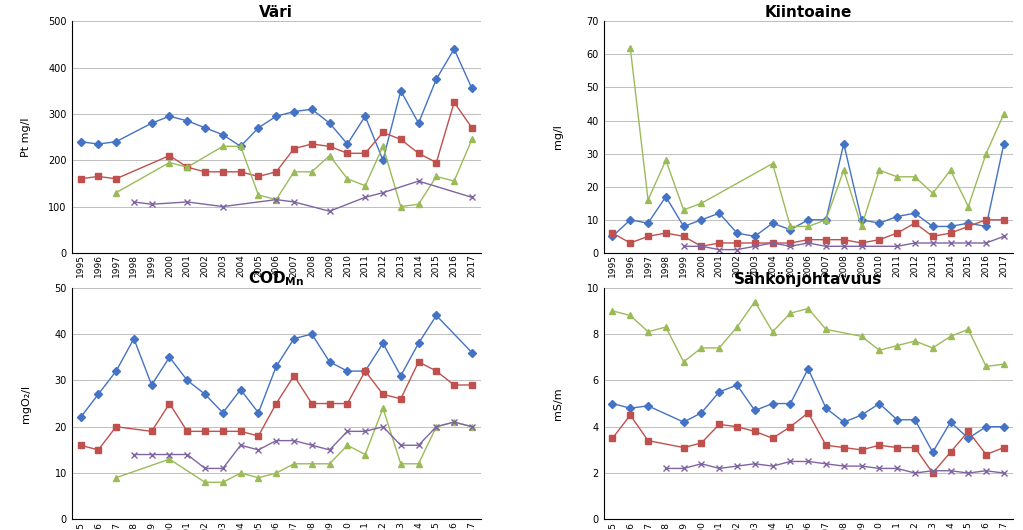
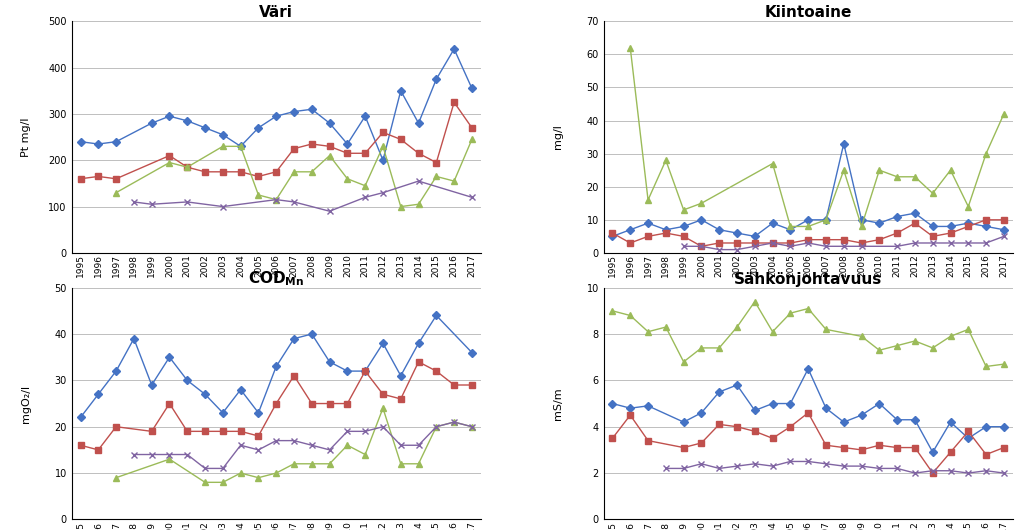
Kiintoaine/Sanginjoki Sa0/1996: 10 -> 7
Kiintoaine/Sanginjoki Sa0/1998: 17 -> 7
Kiintoaine/Sanginjoki Sa0/2001: 12 -> 7
Kiintoaine/Sanginjoki Sa0/2017: 33 -> 7
